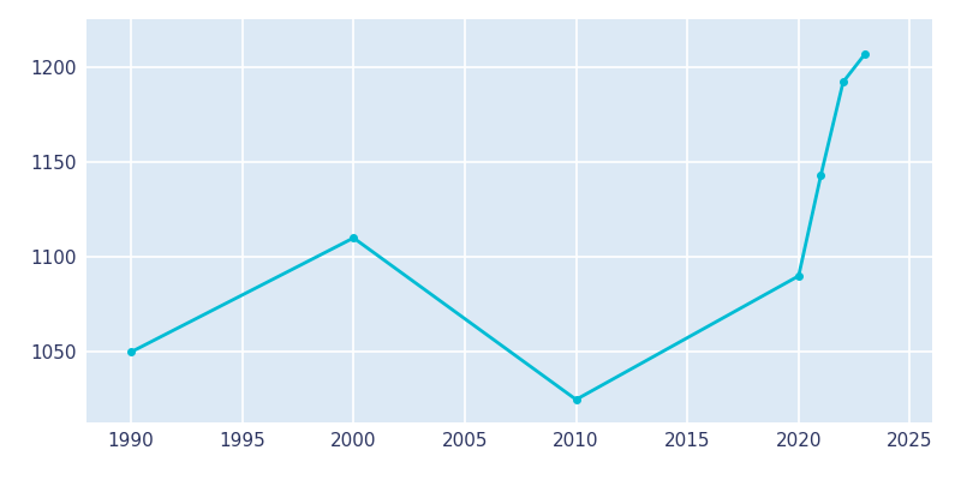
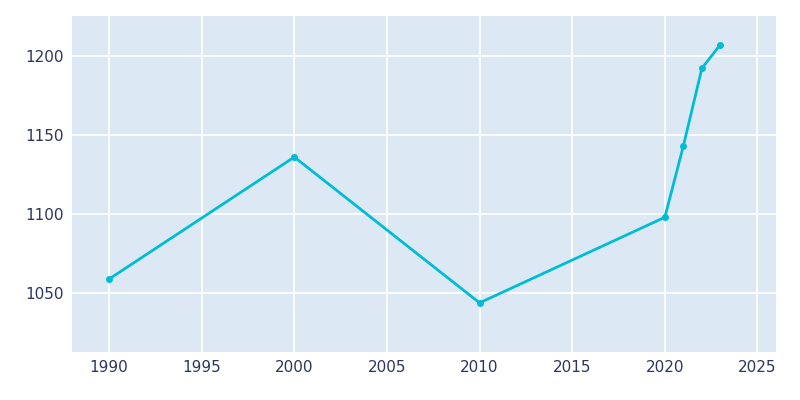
1990: 1050 -> 1059
2000: 1110 -> 1136
2010: 1025 -> 1044
2020: 1090 -> 1098
